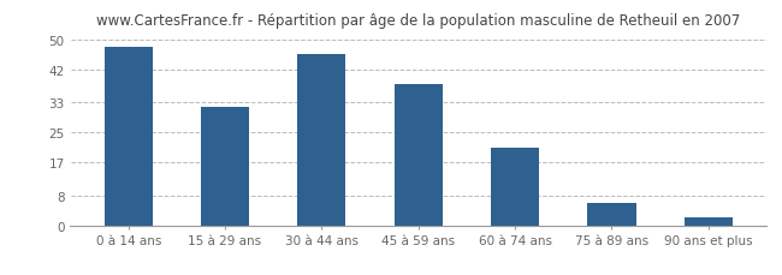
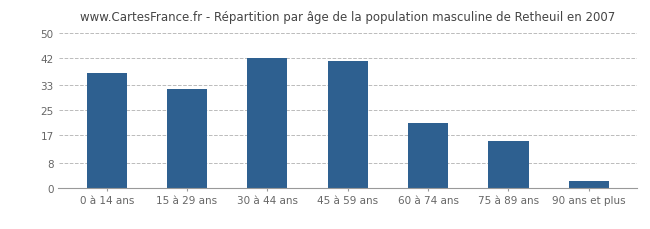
0 à 14 ans: 48 -> 37
30 à 44 ans: 46 -> 42
45 à 59 ans: 38 -> 41
75 à 89 ans: 6 -> 15
